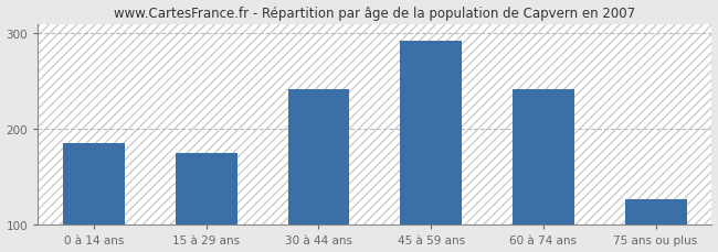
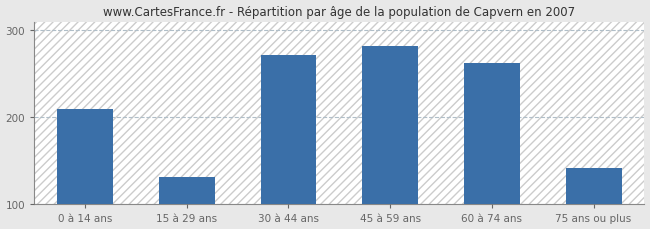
0 à 14 ans: 185 -> 210
15 à 29 ans: 175 -> 132
30 à 44 ans: 242 -> 272
45 à 59 ans: 292 -> 282
60 à 74 ans: 242 -> 262
75 ans ou plus: 127 -> 142
